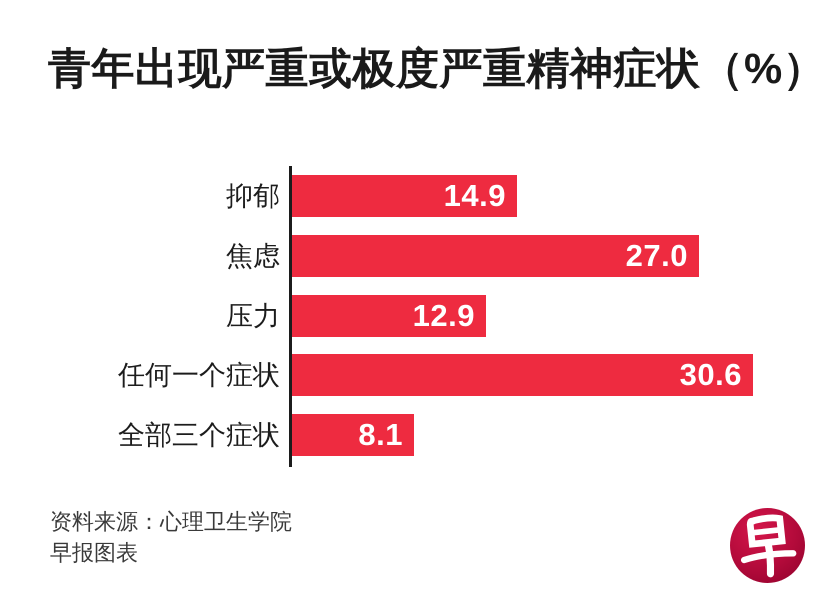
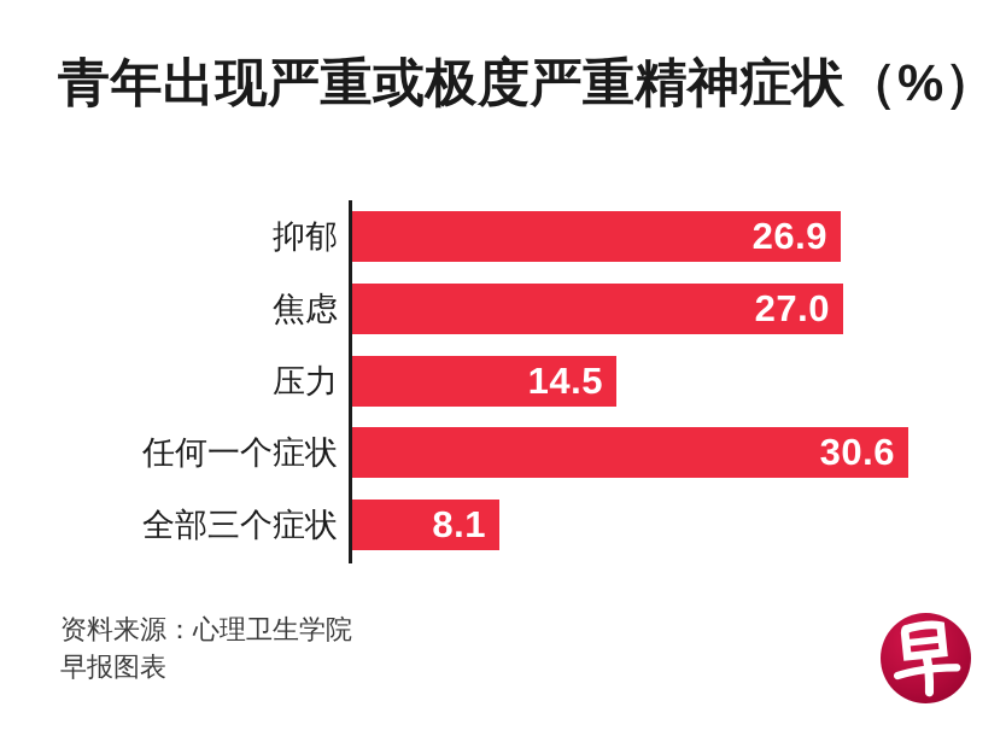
抑郁: 14.9 -> 26.9
压力: 12.9 -> 14.5
